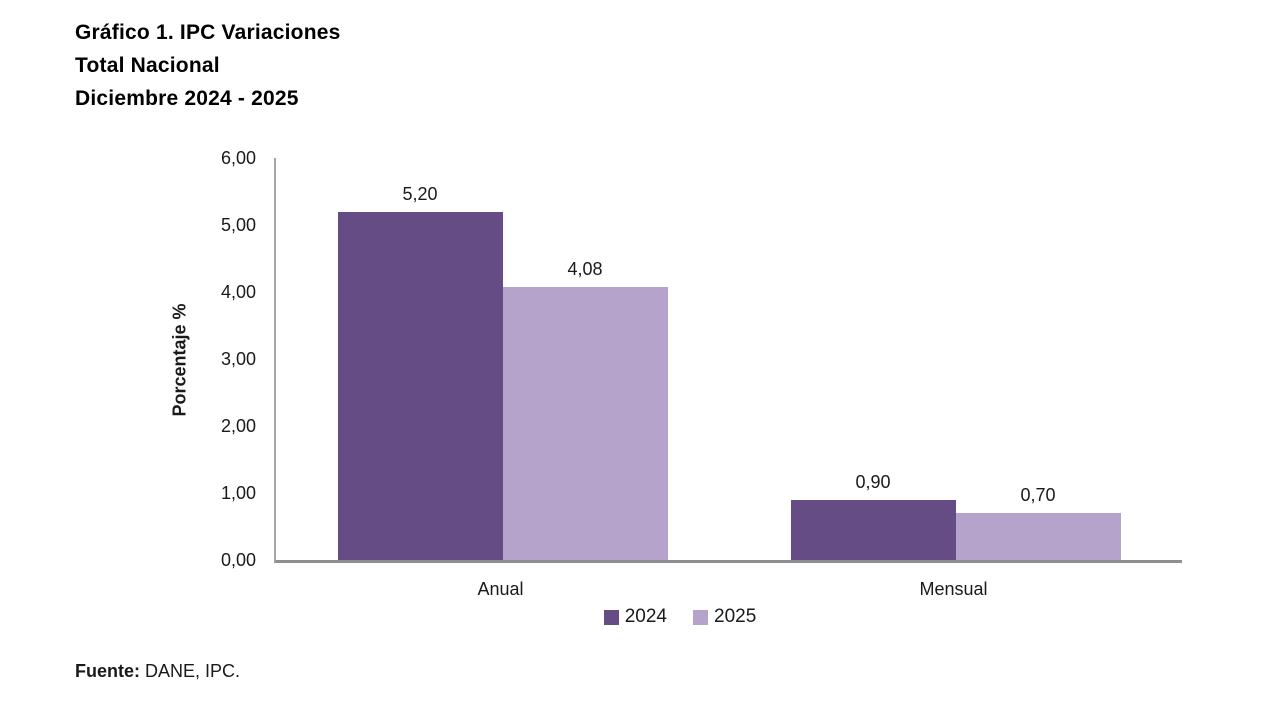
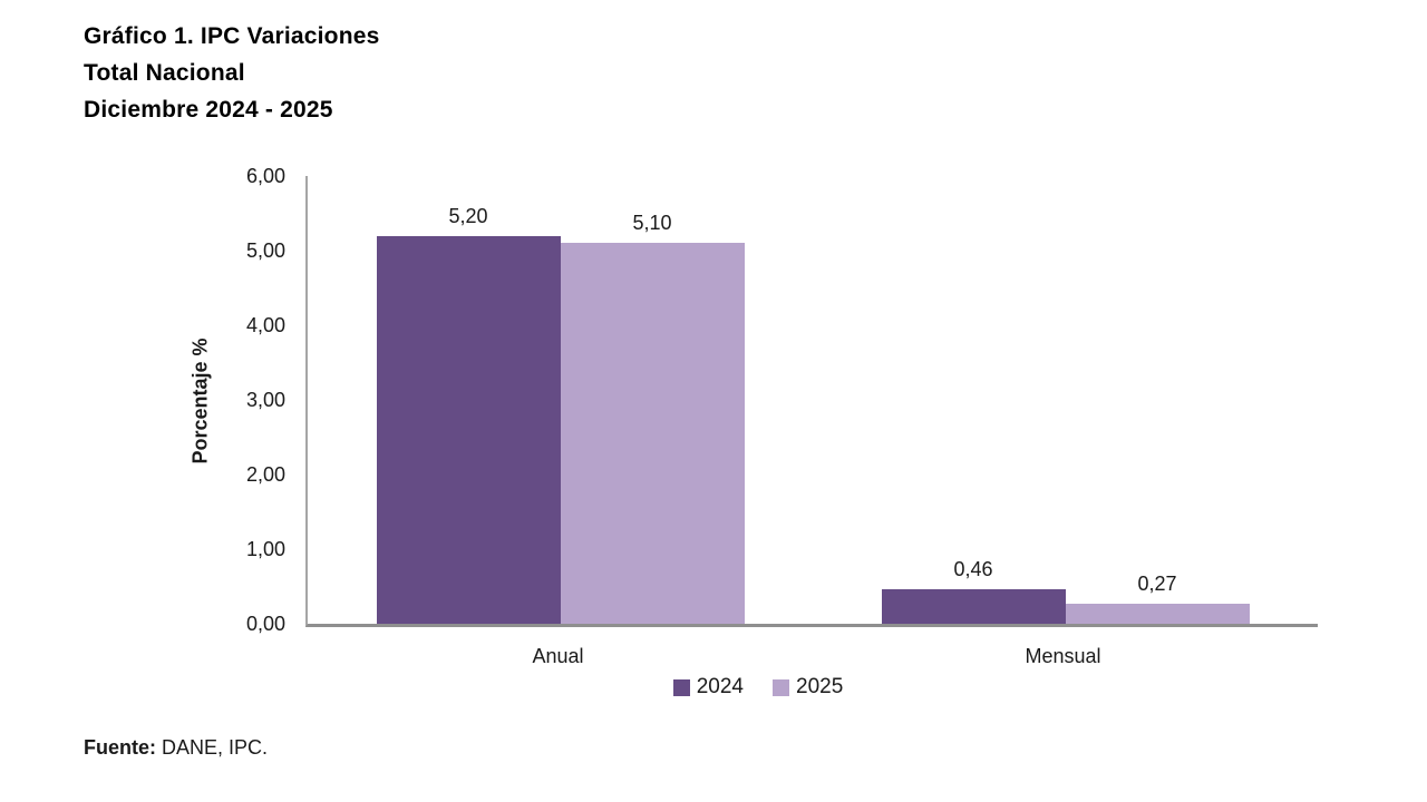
2025/Anual: 4,08 -> 5,10
2024/Mensual: 0,90 -> 0,46
2025/Mensual: 0,70 -> 0,27
